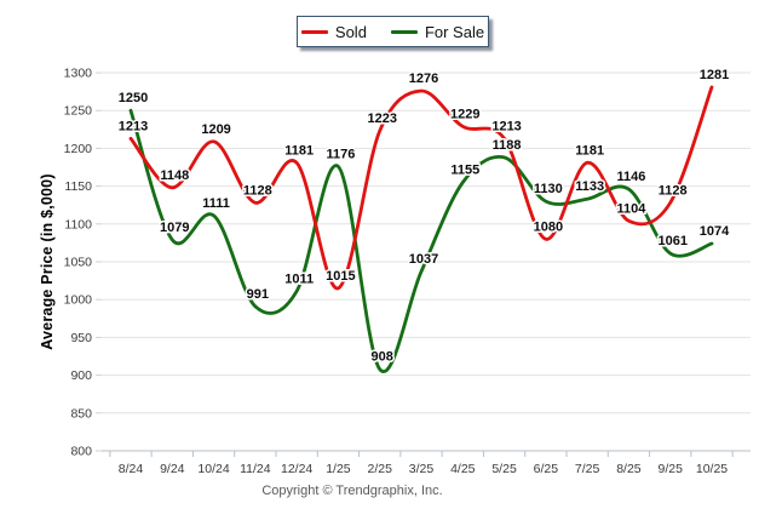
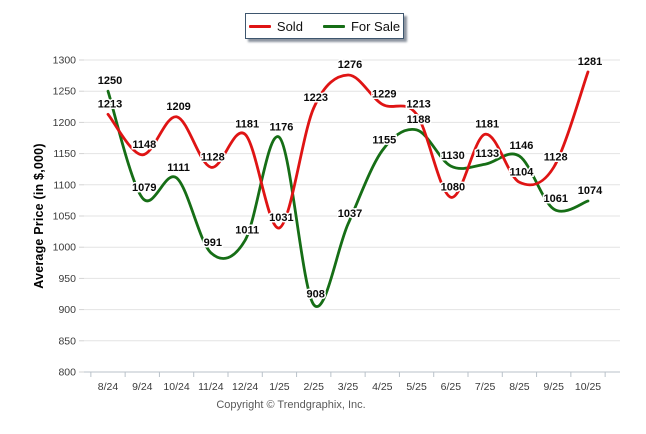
Sold/1/25: 1015 -> 1031
